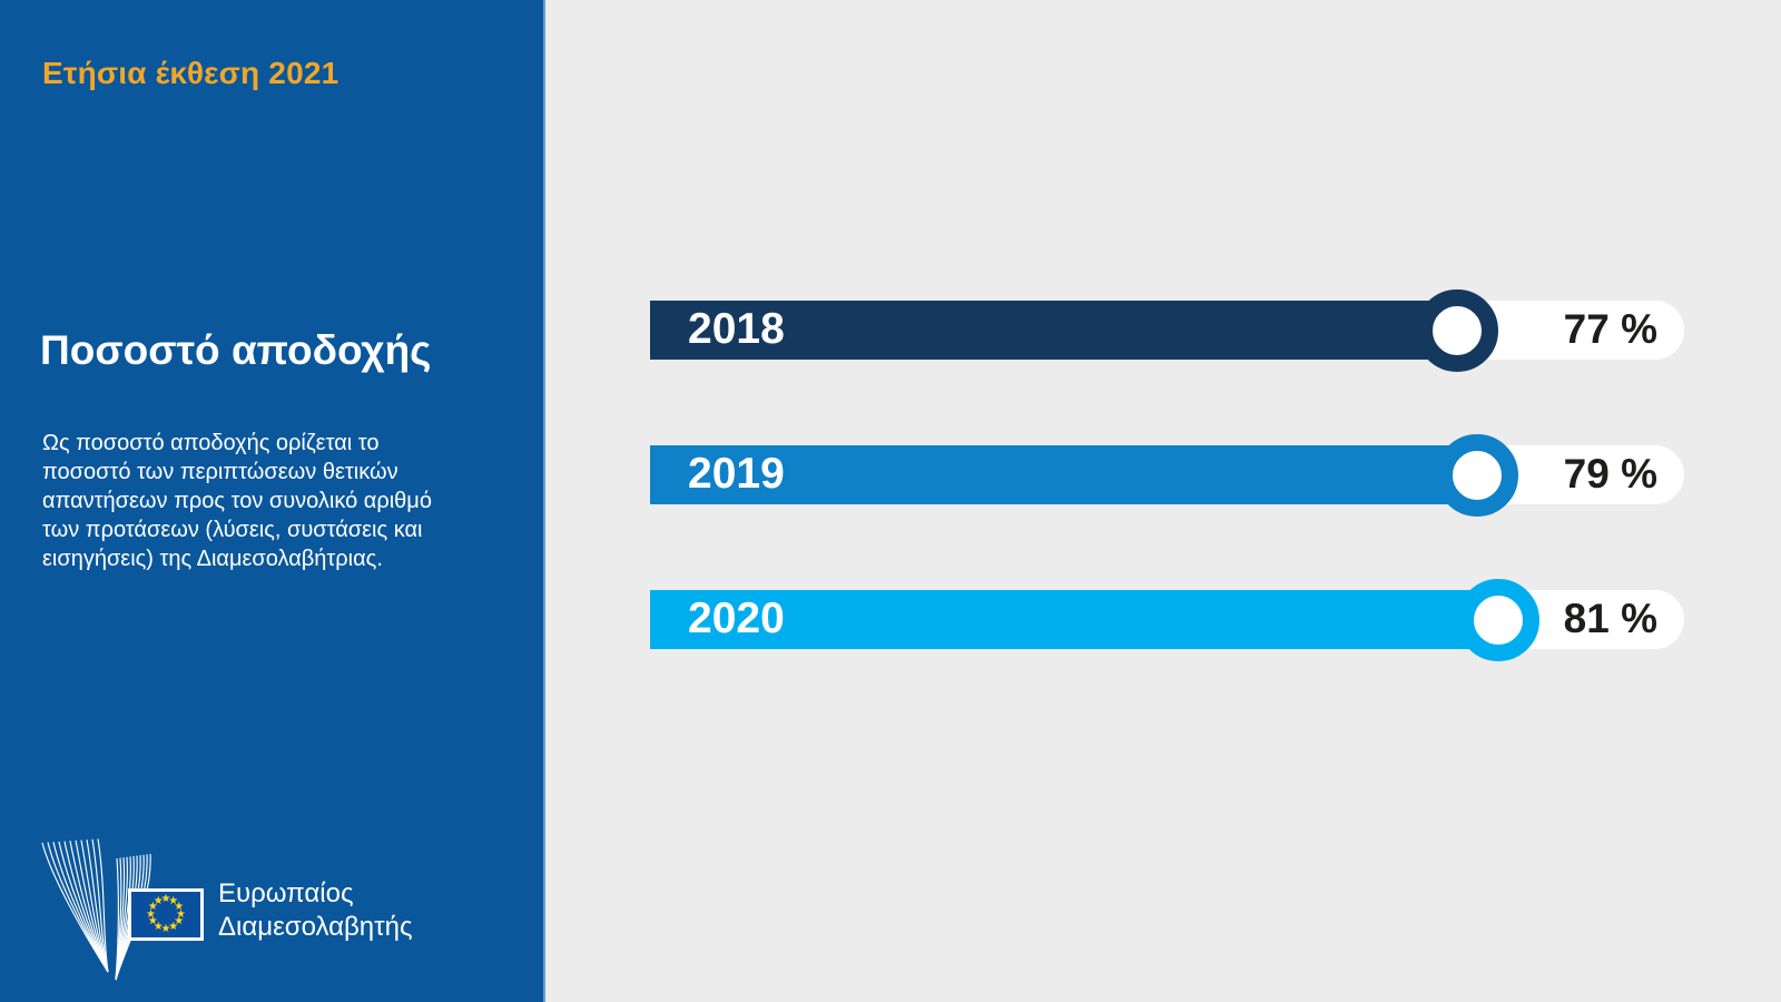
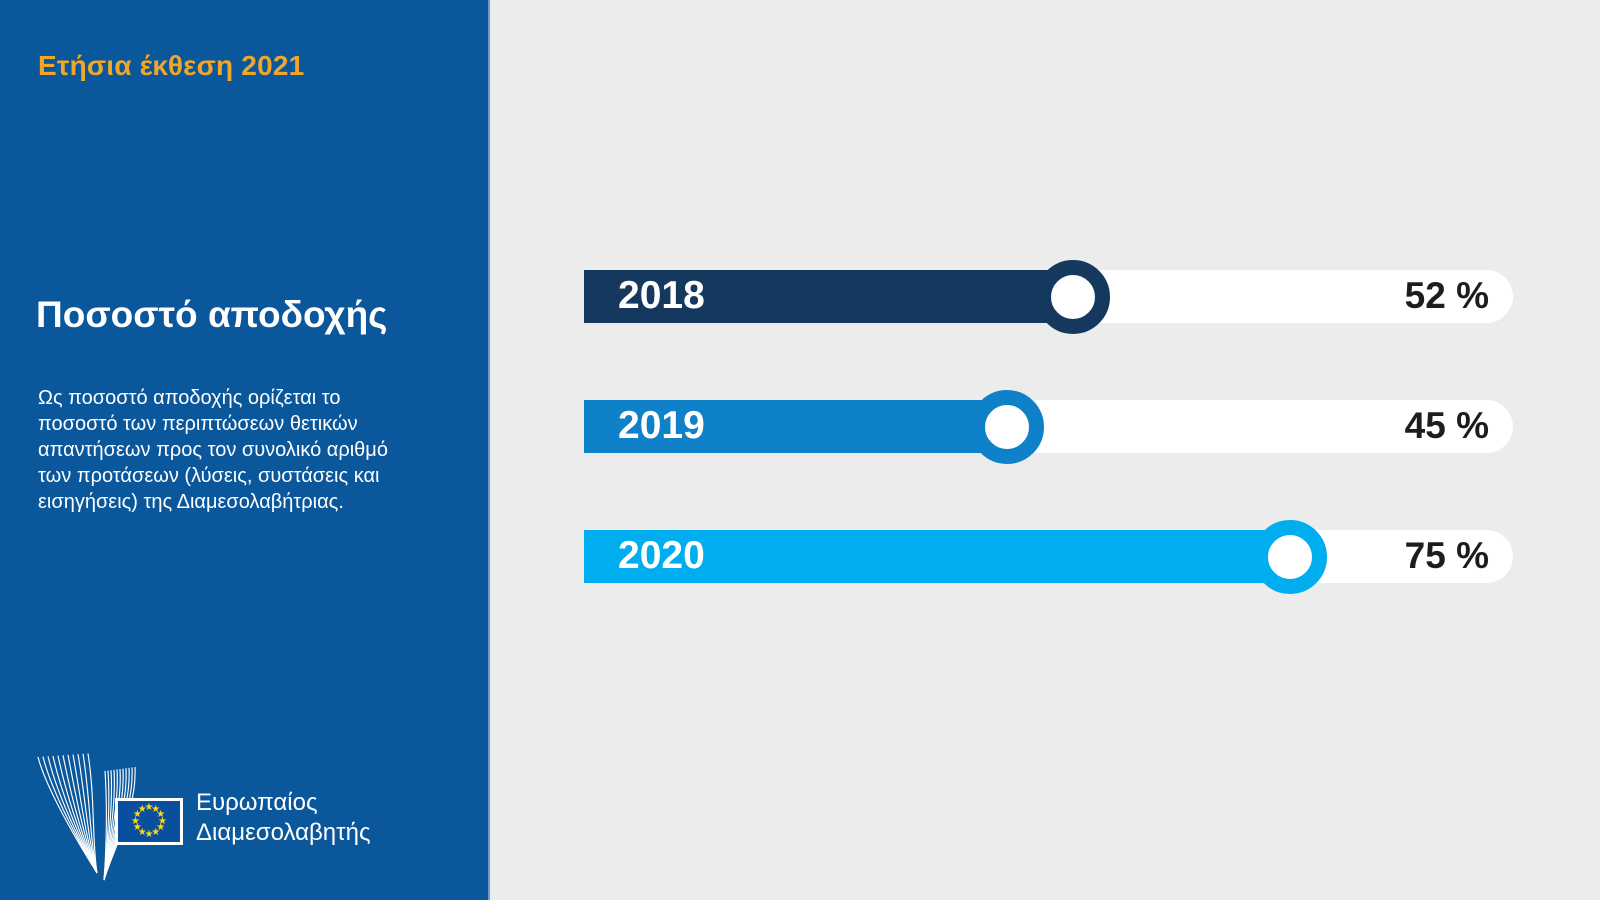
2018: 77 -> 52
2019: 79 -> 45
2020: 81 -> 75
